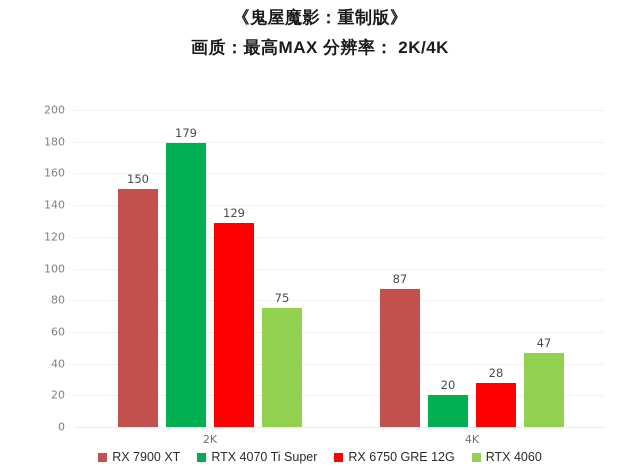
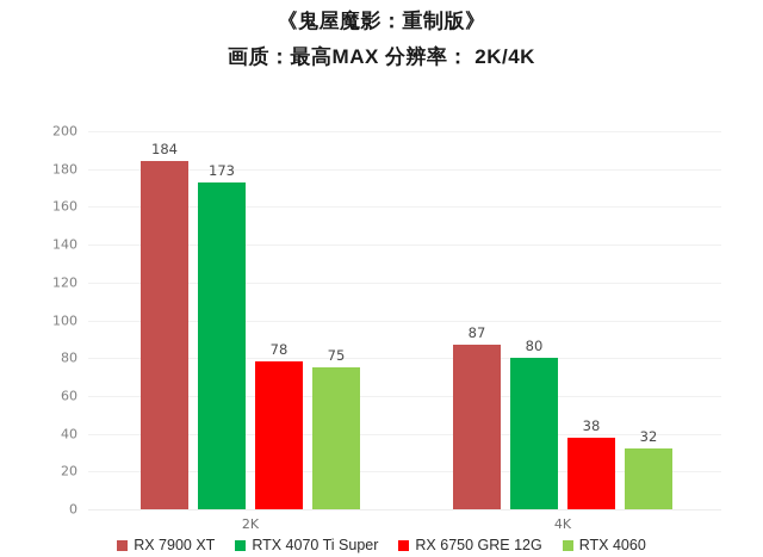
RX 7900 XT/2K: 150 -> 184
RTX 4070 Ti Super/2K: 179 -> 173
RX 6750 GRE 12G/2K: 129 -> 78
RTX 4070 Ti Super/4K: 20 -> 80
RX 6750 GRE 12G/4K: 28 -> 38
RTX 4060/4K: 47 -> 32
